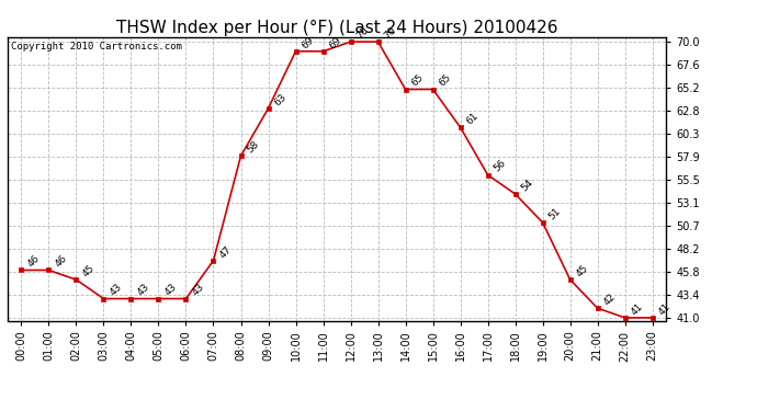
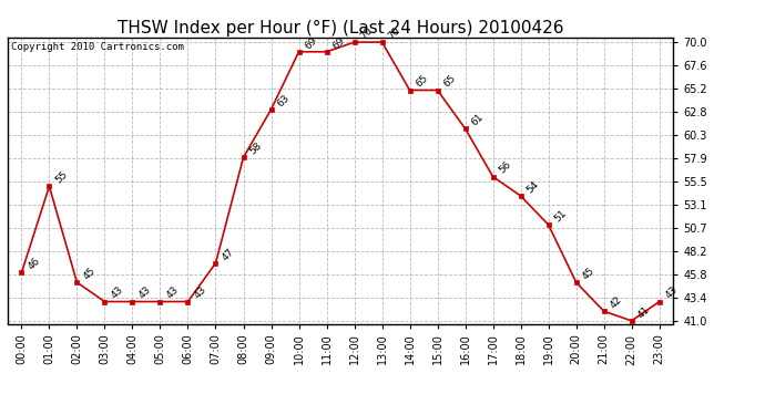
01:00: 46 -> 55
23:00: 41 -> 43
